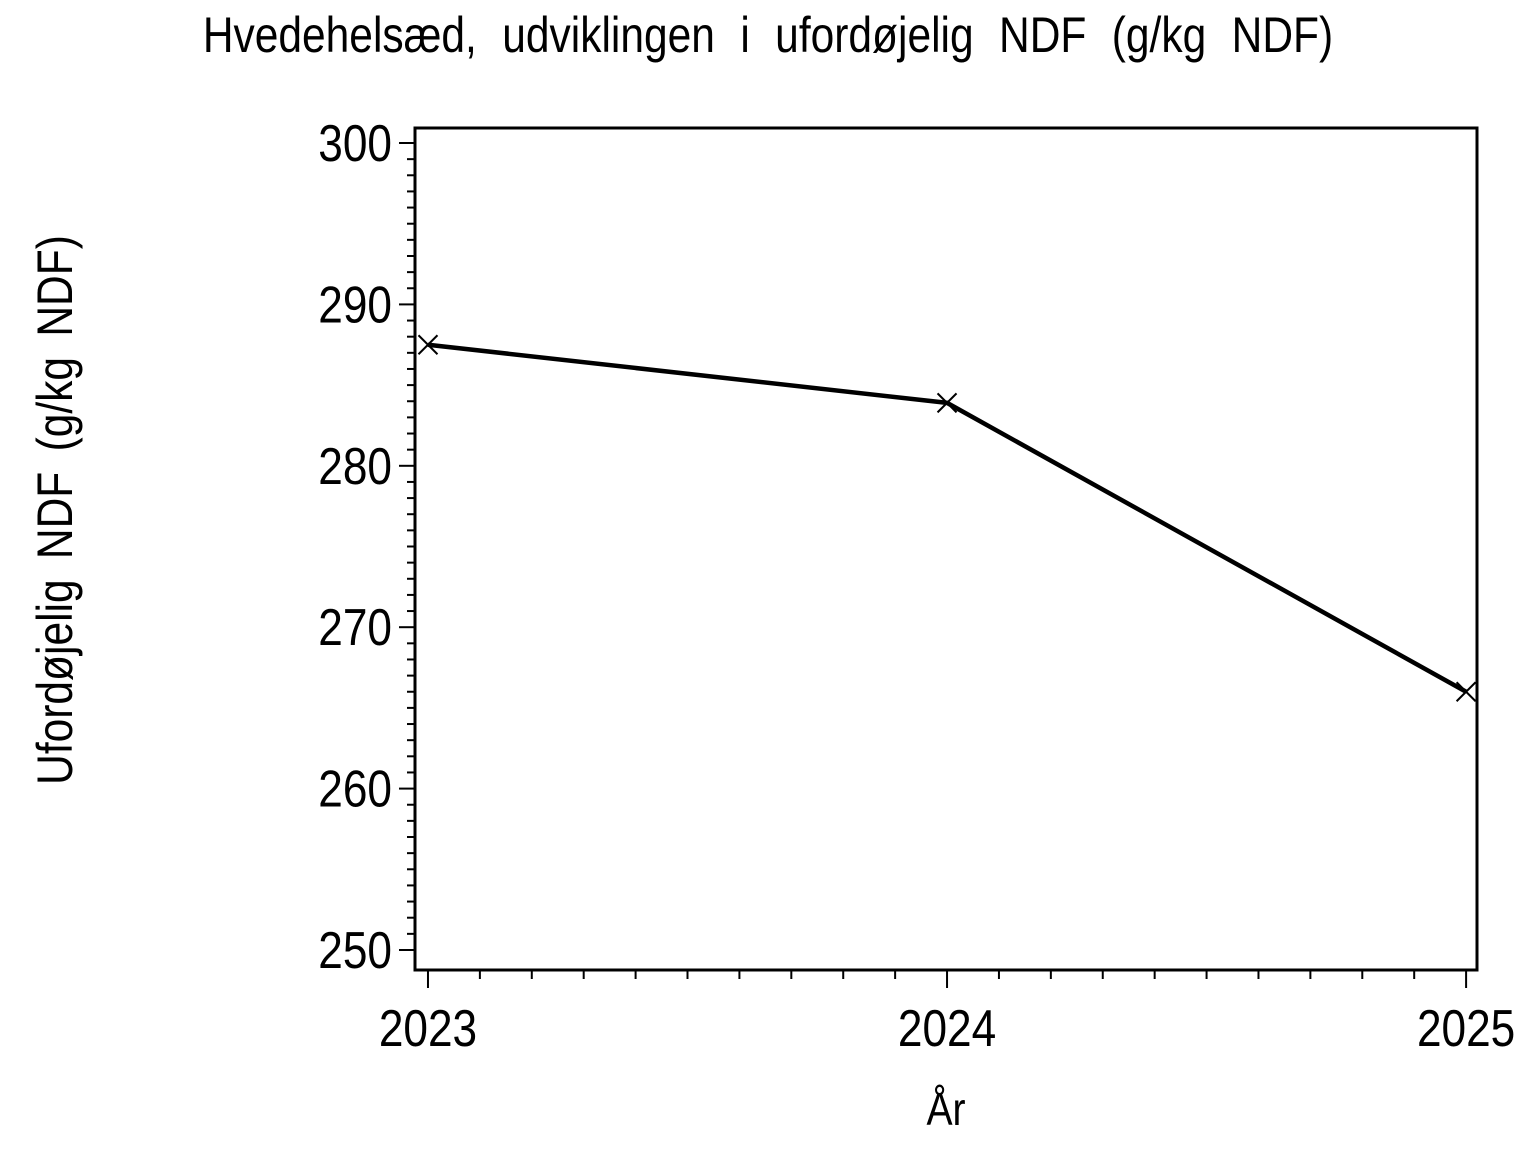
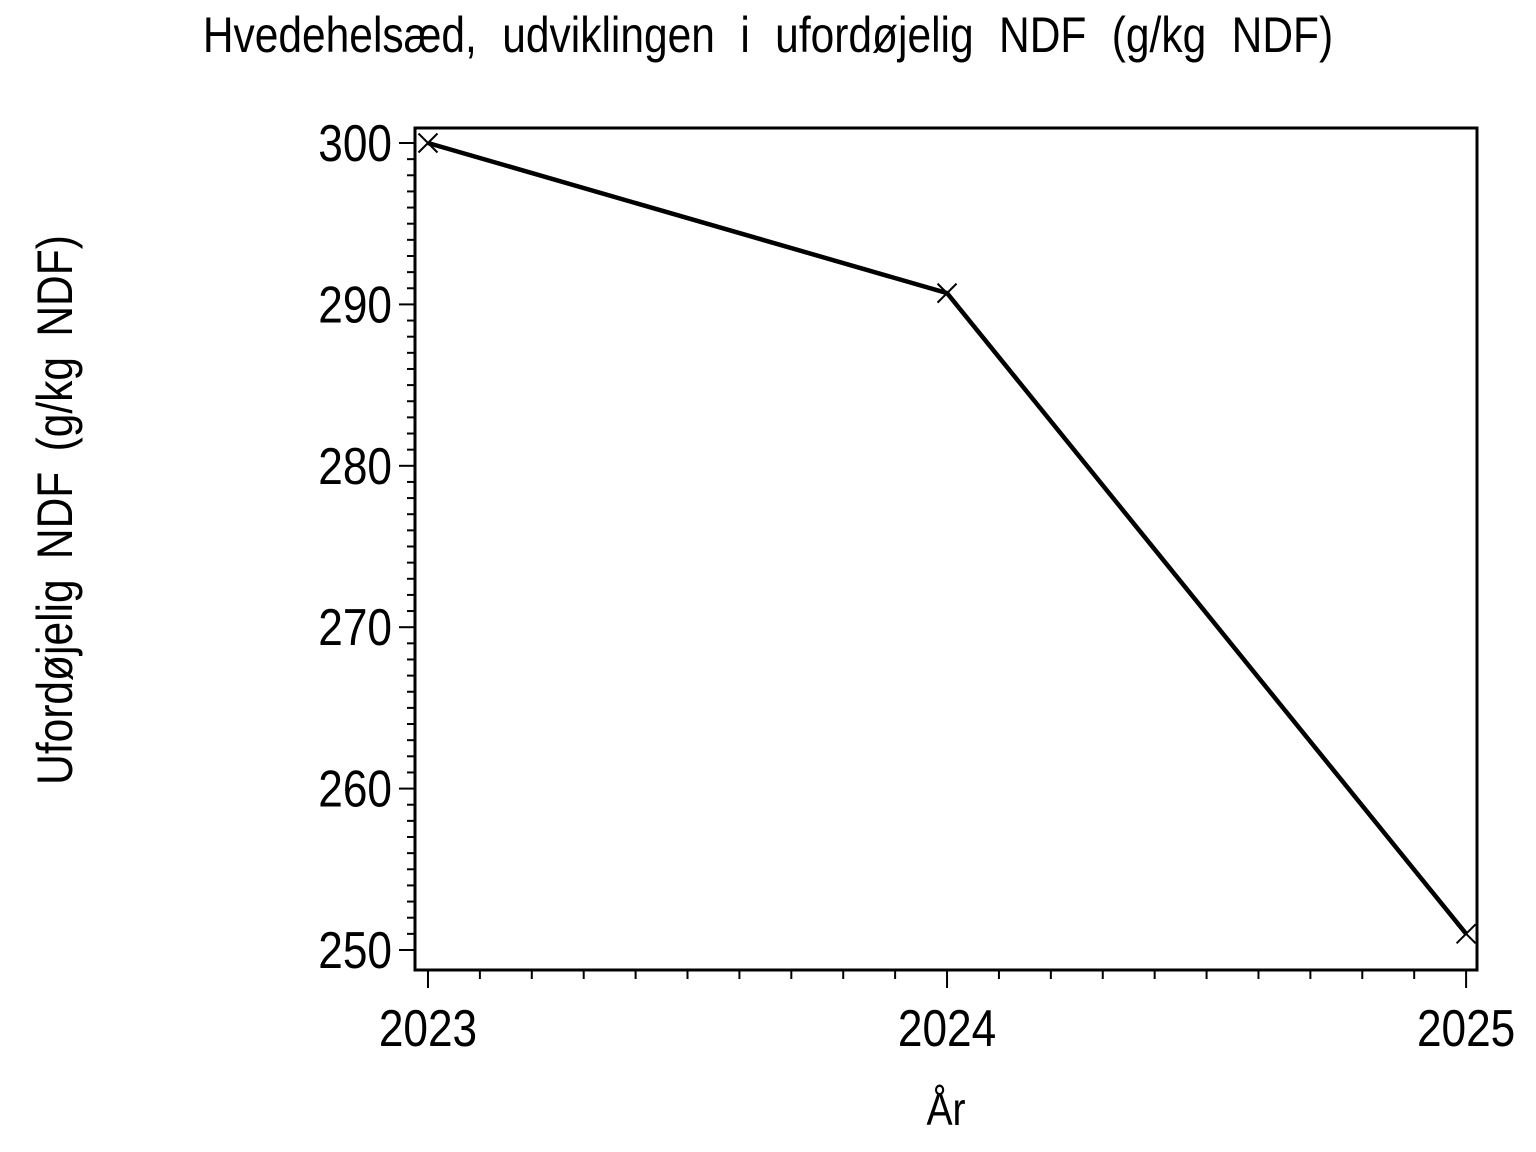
2023: 287.5 -> 300.0
2024: 283.9 -> 290.7
2025: 266.0 -> 251.0
